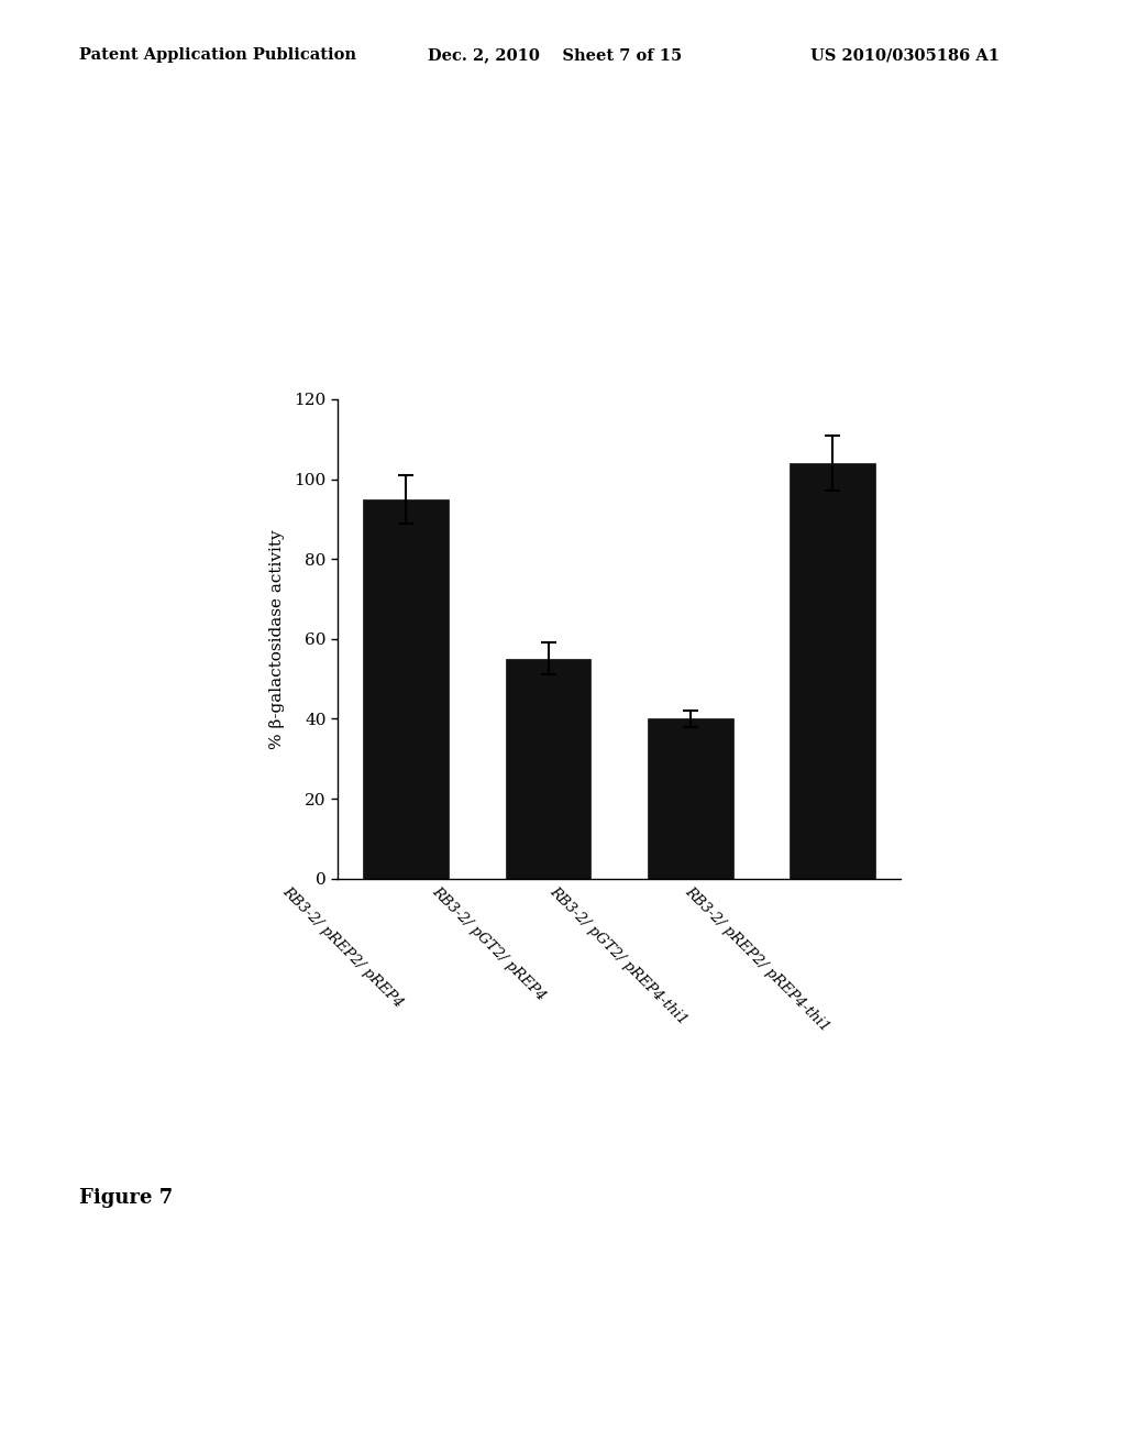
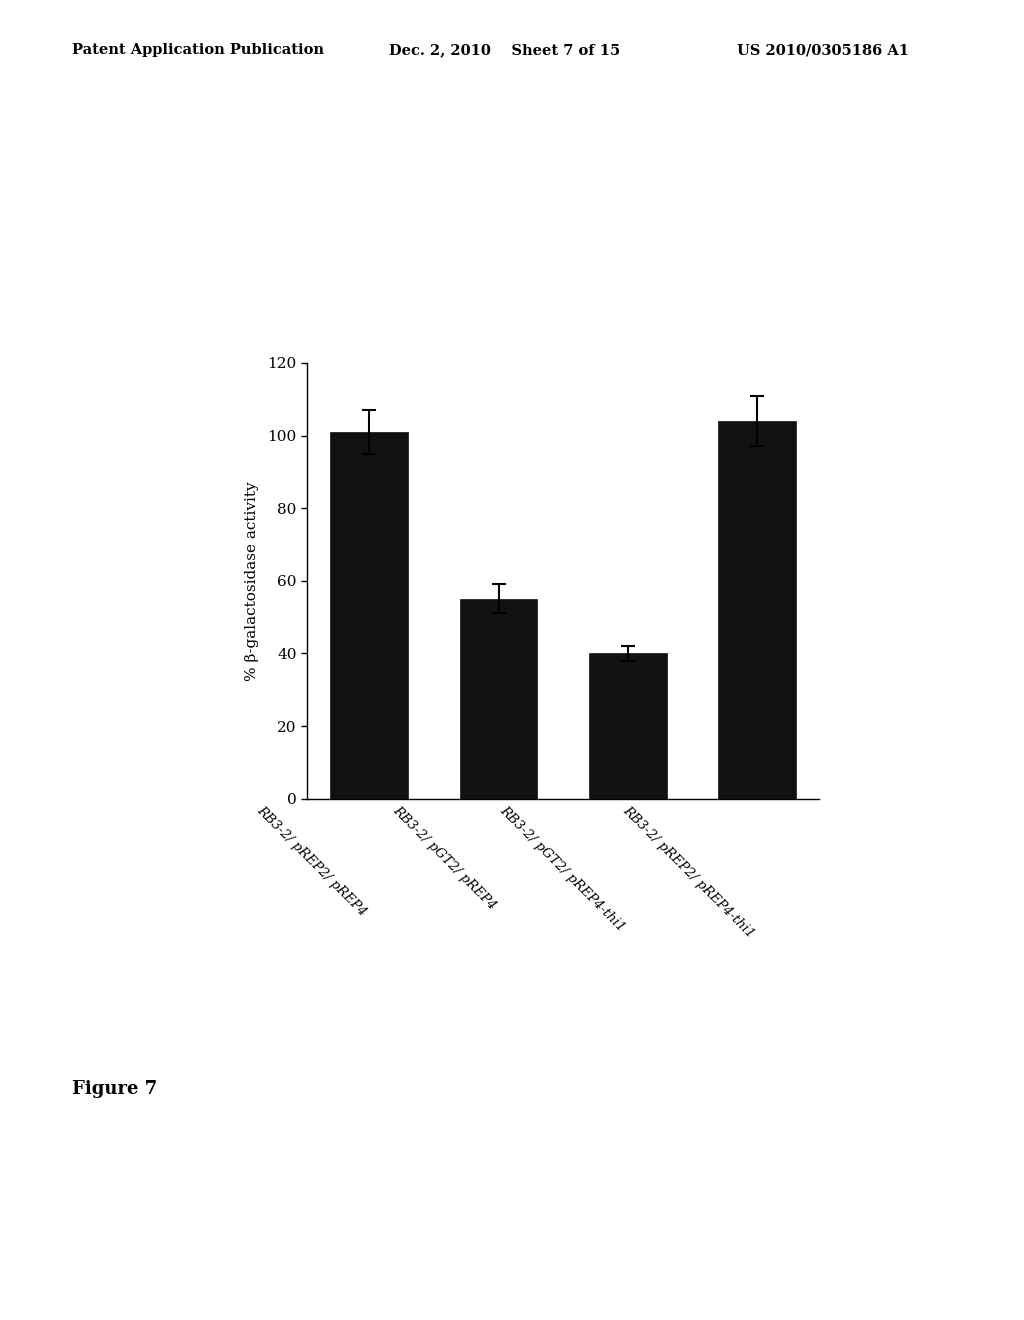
RB3-2/ pREP2/ pREP4: 95 -> 101
